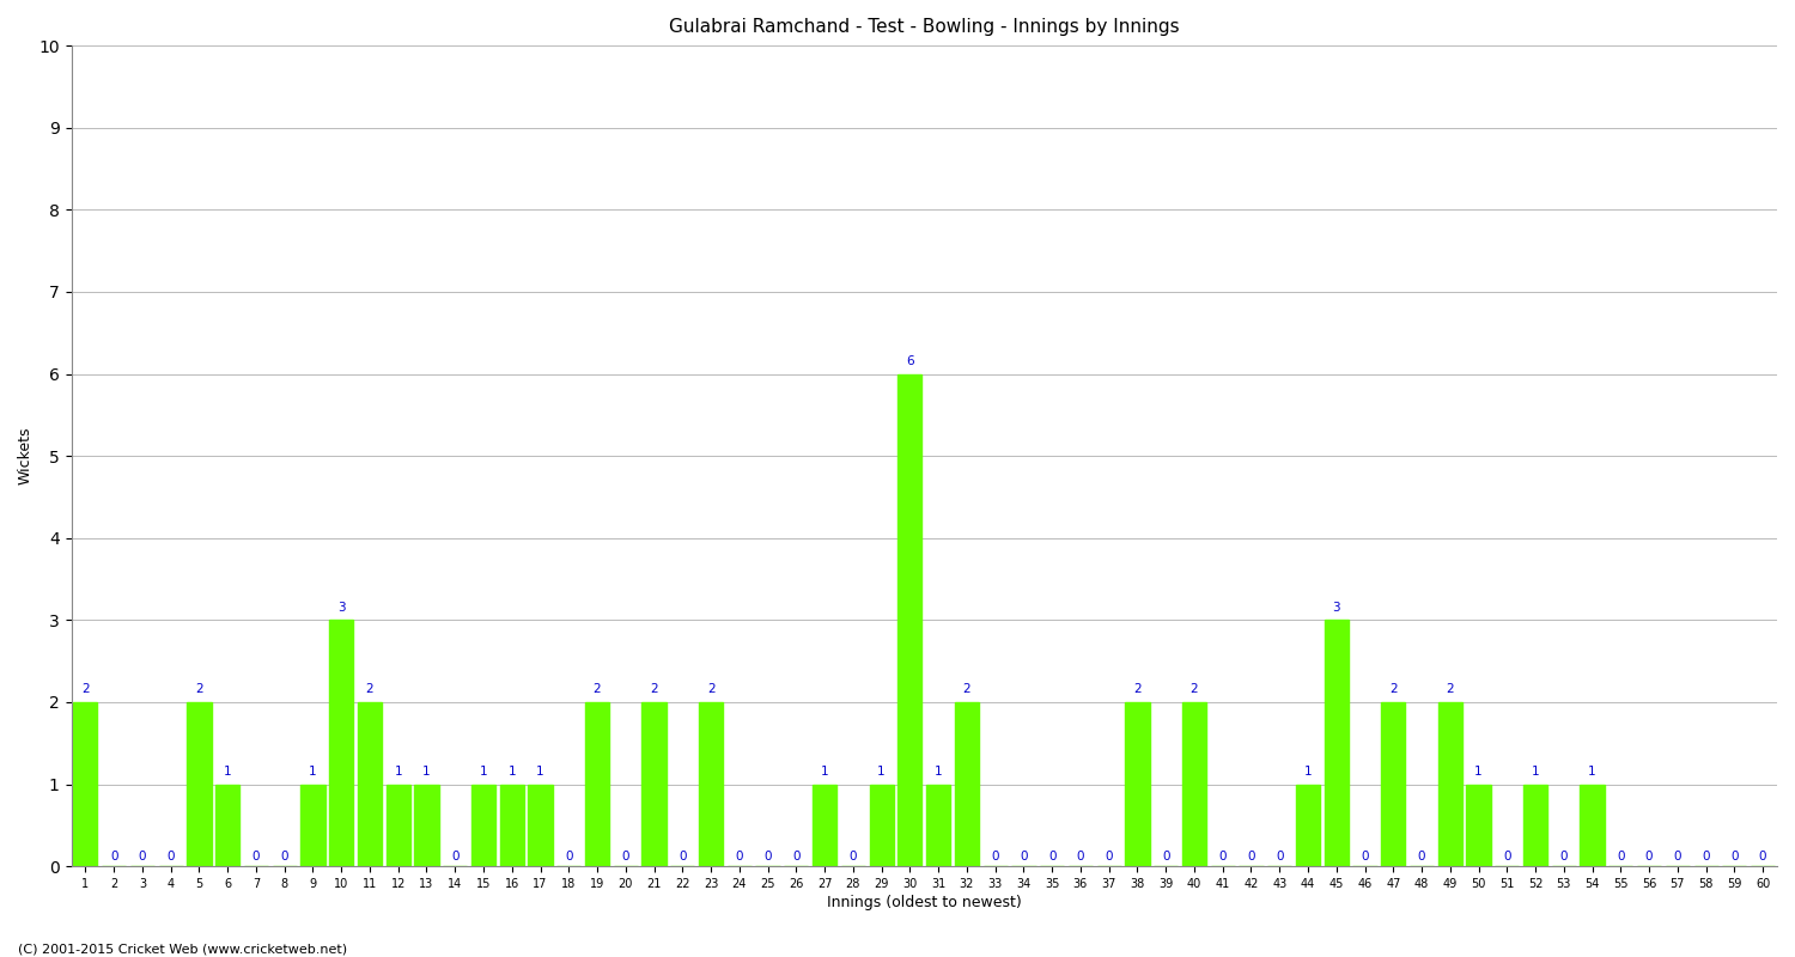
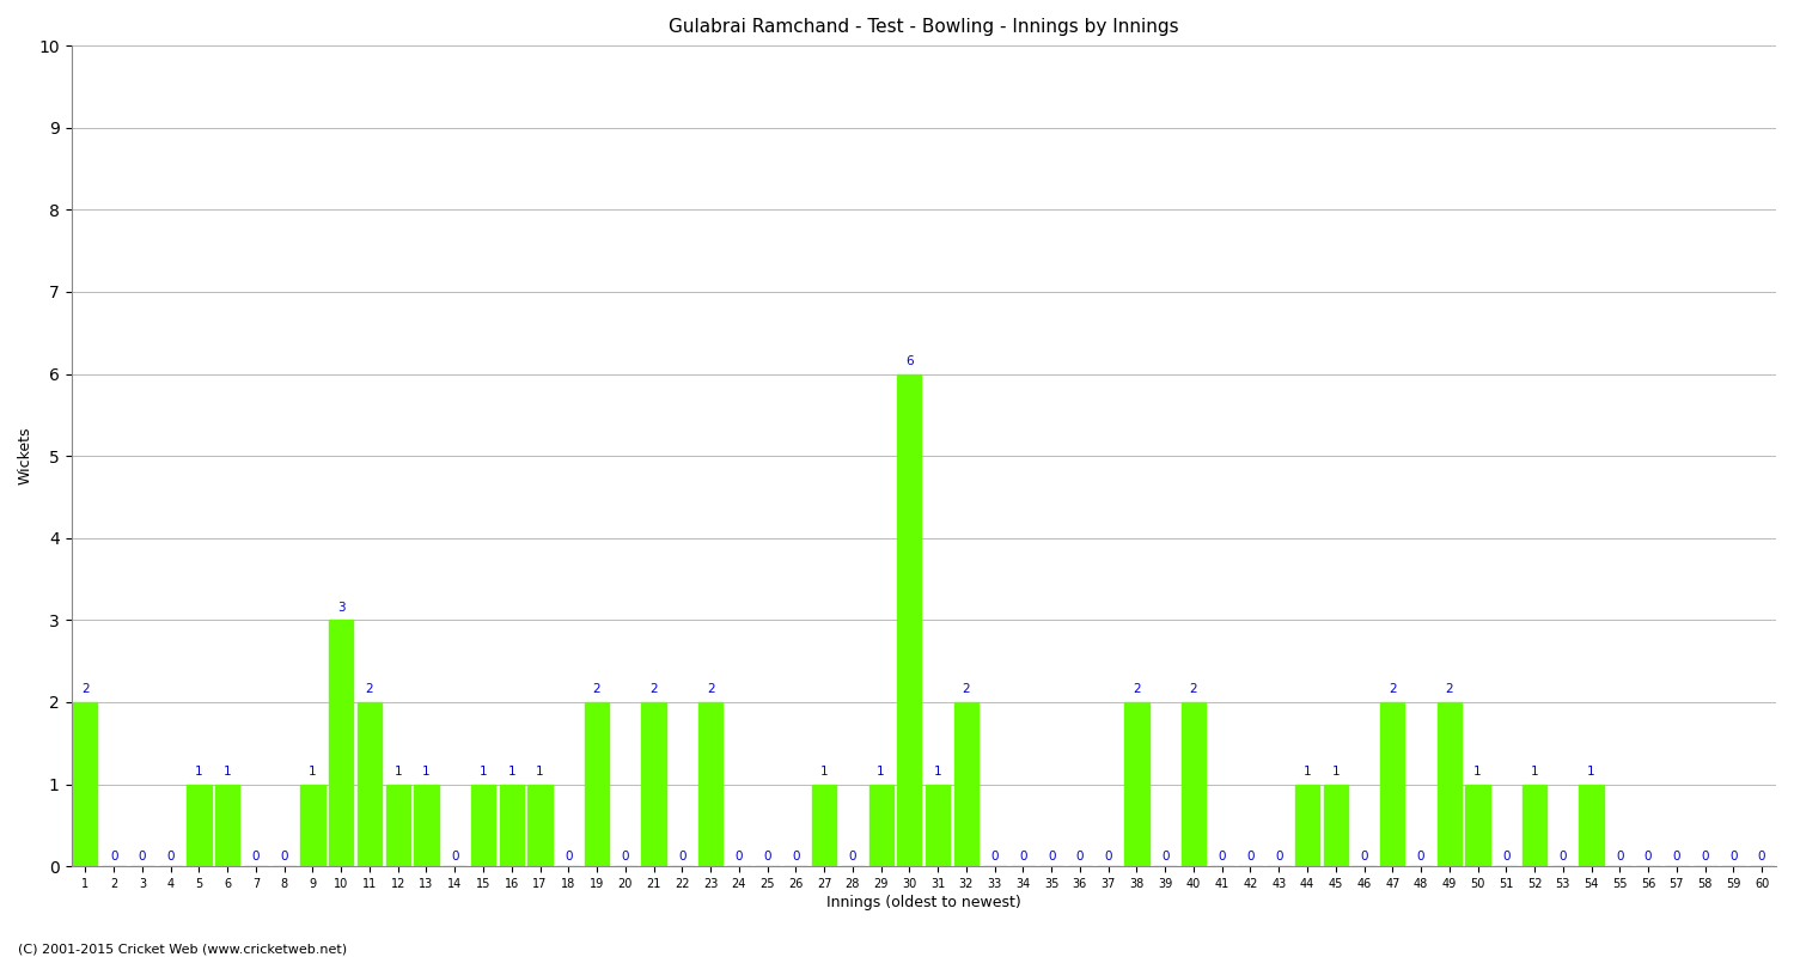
5: 2 -> 1
45: 3 -> 1
